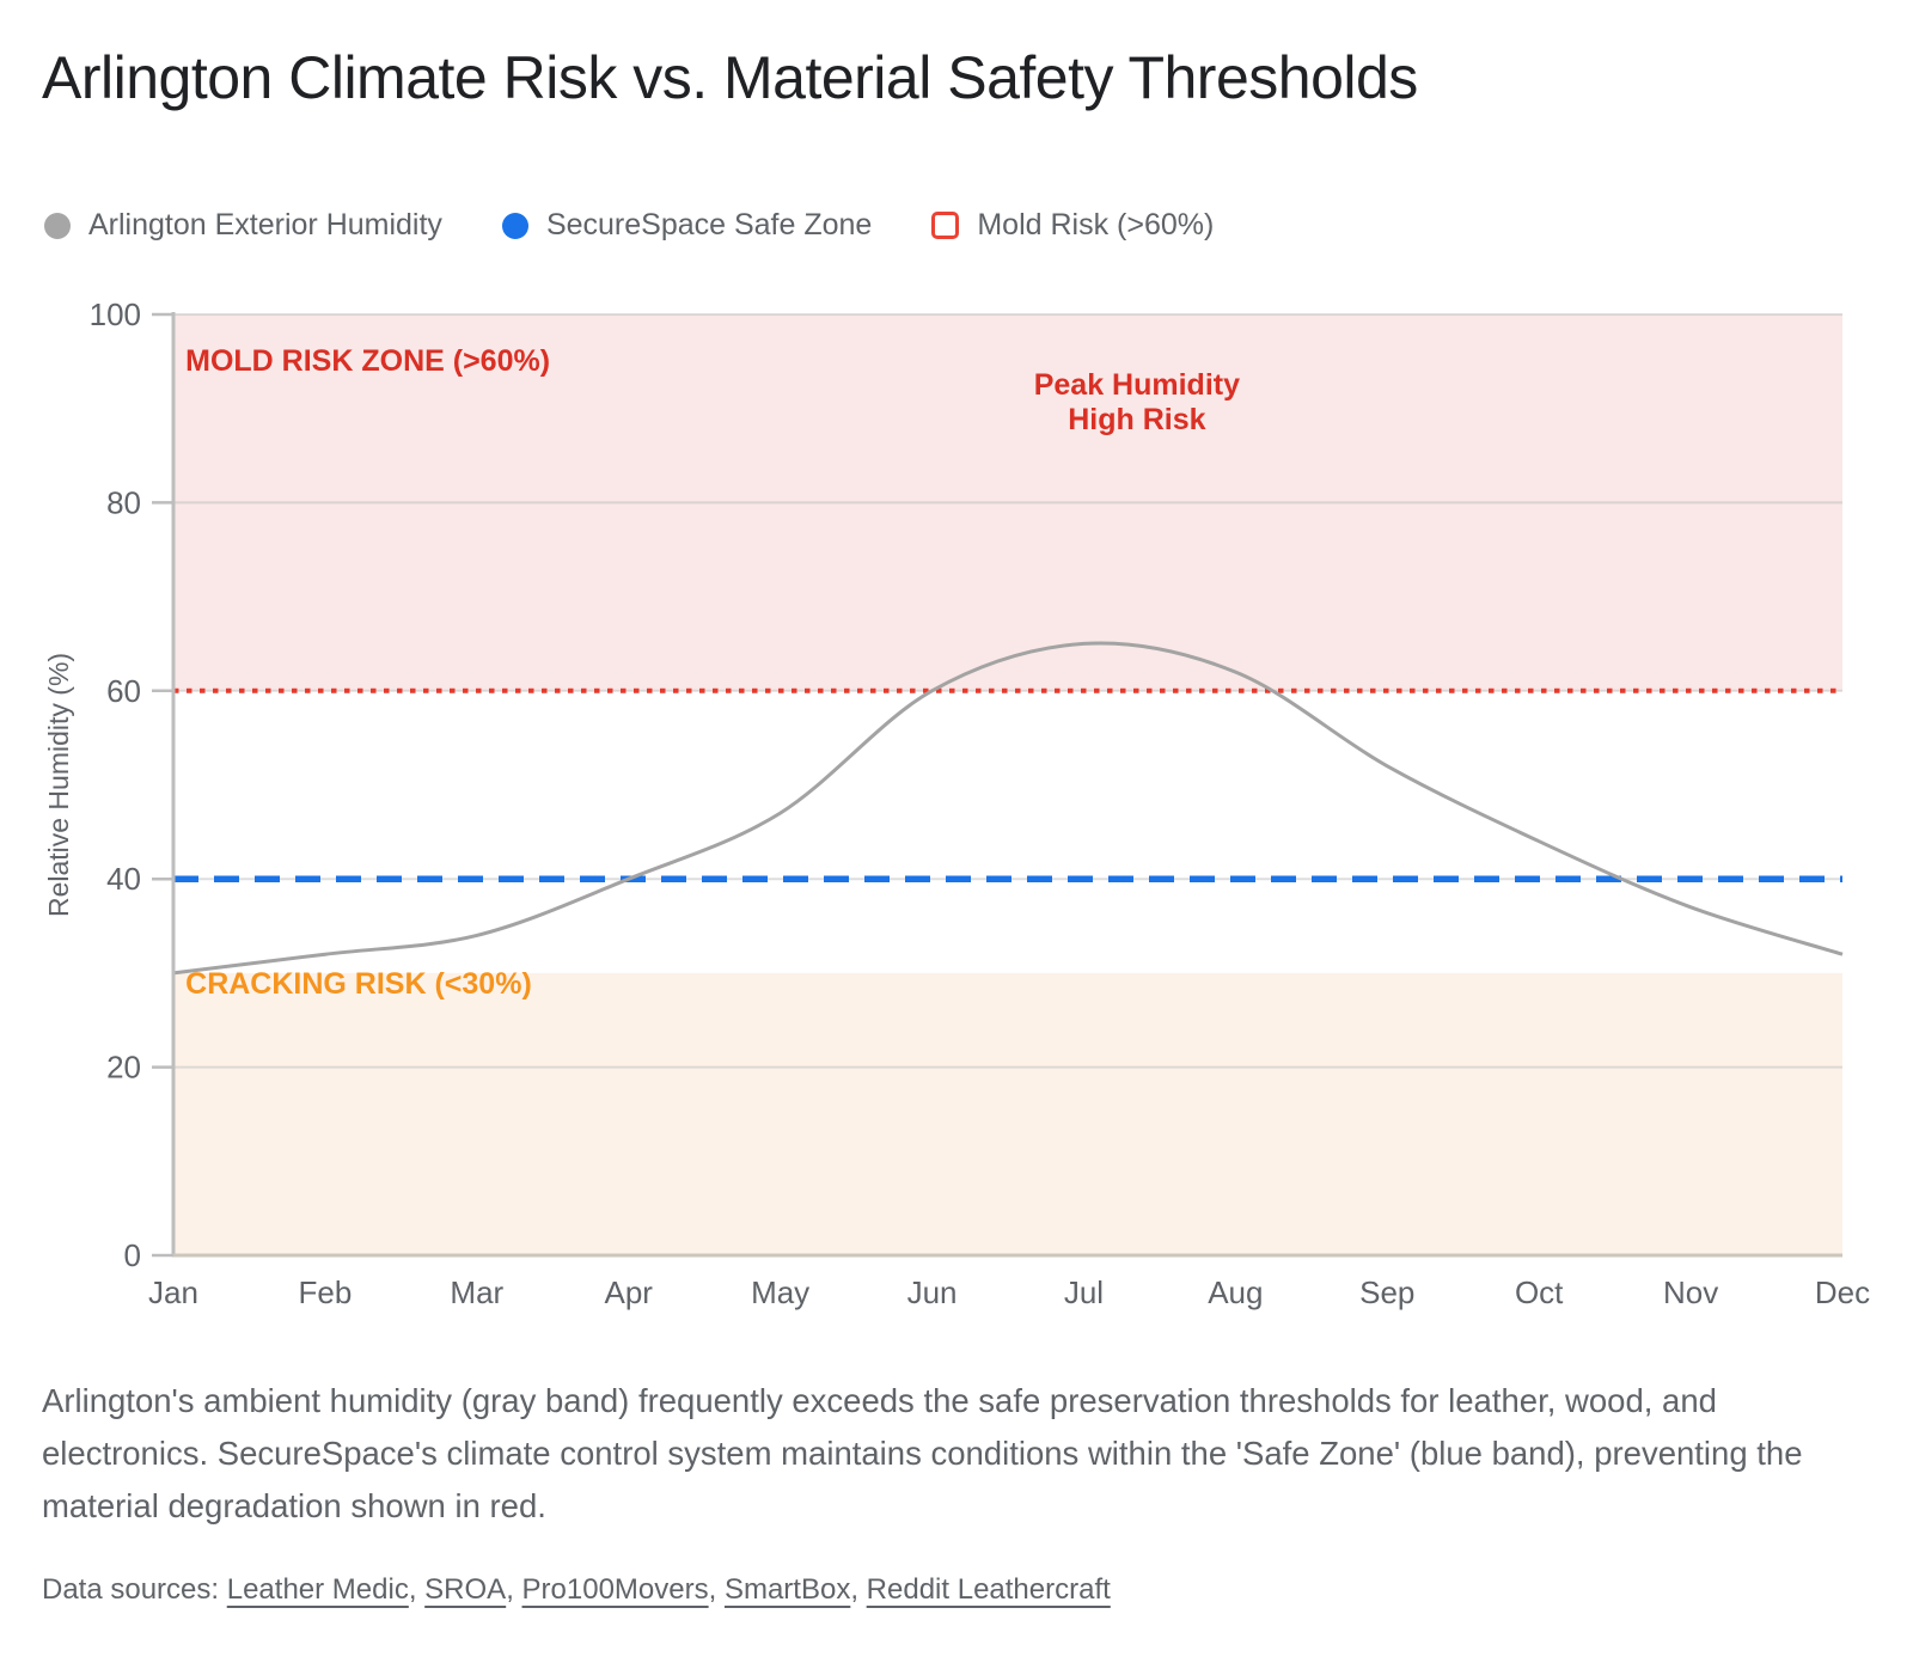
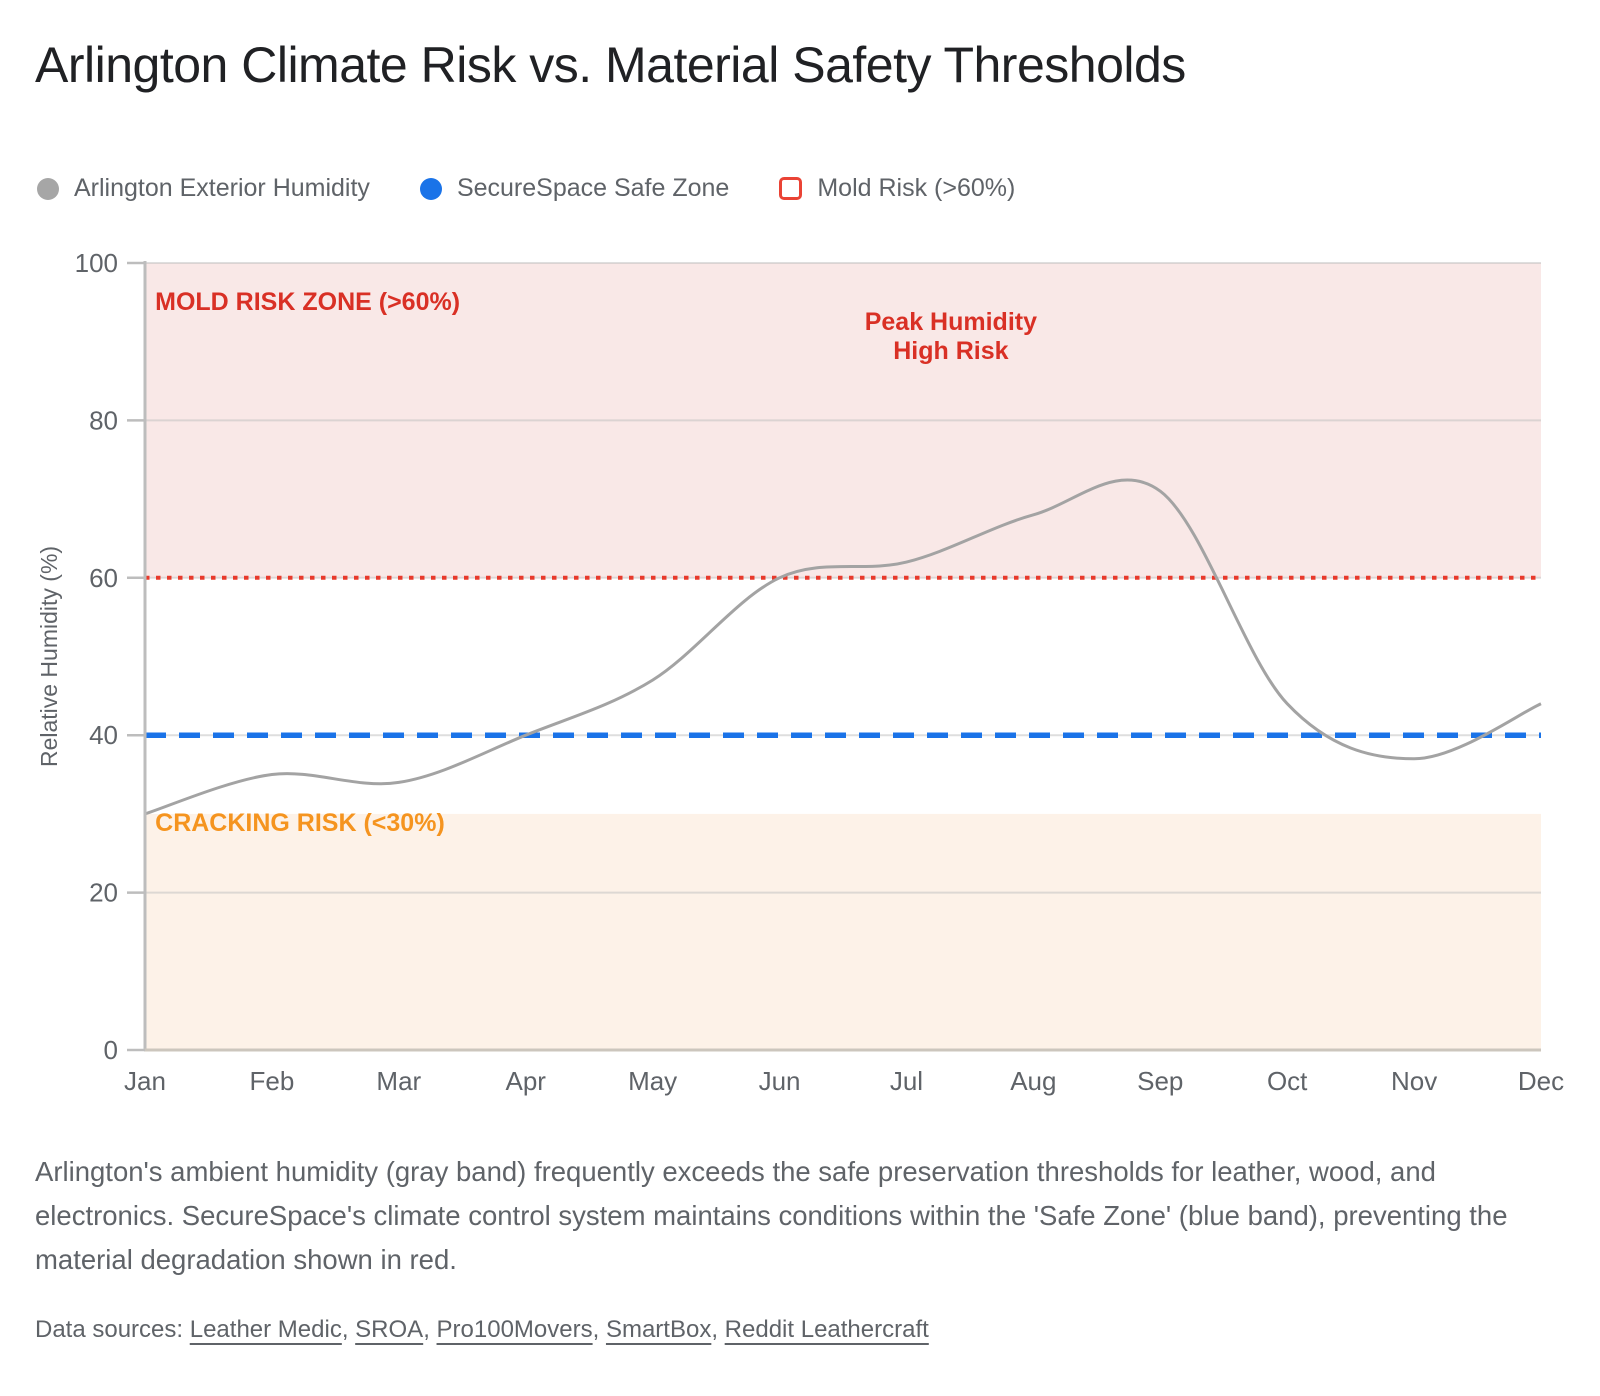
Feb: 32 -> 35
Jul: 65 -> 62
Aug: 62 -> 68
Sep: 52 -> 71
Dec: 32 -> 44
